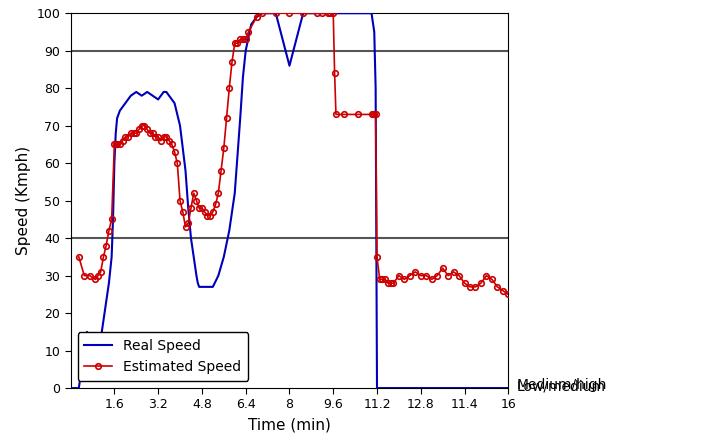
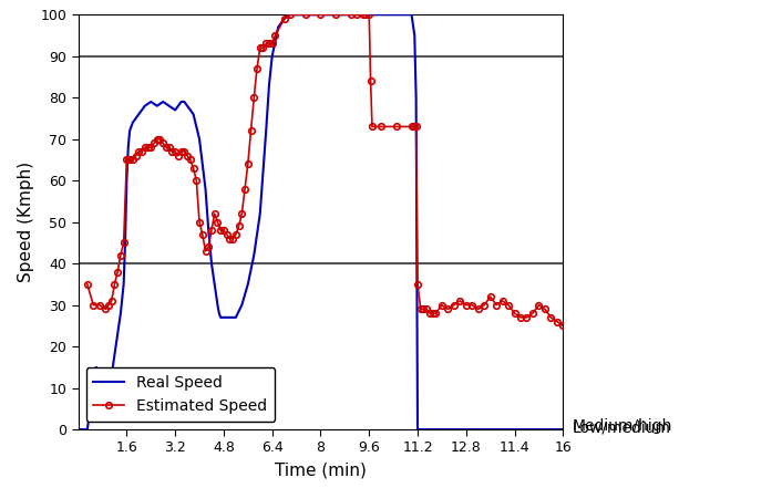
Real Speed/8: 86 -> 100
